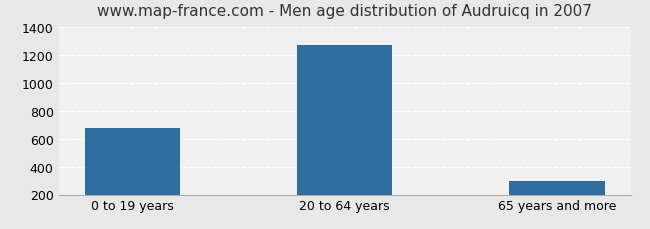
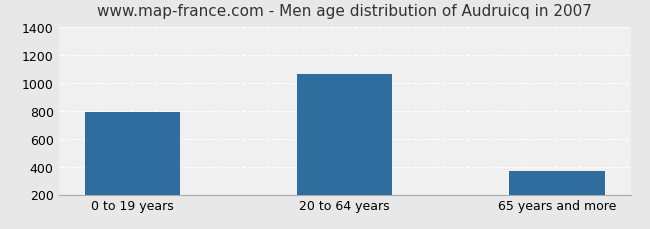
0 to 19 years: 680 -> 790
20 to 64 years: 1260 -> 1060
65 years and more: 300 -> 370
